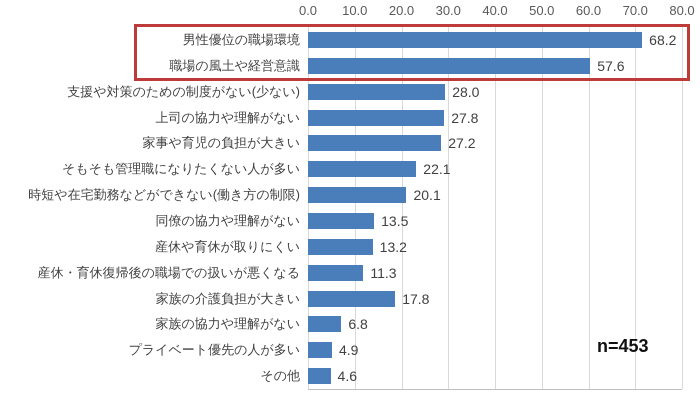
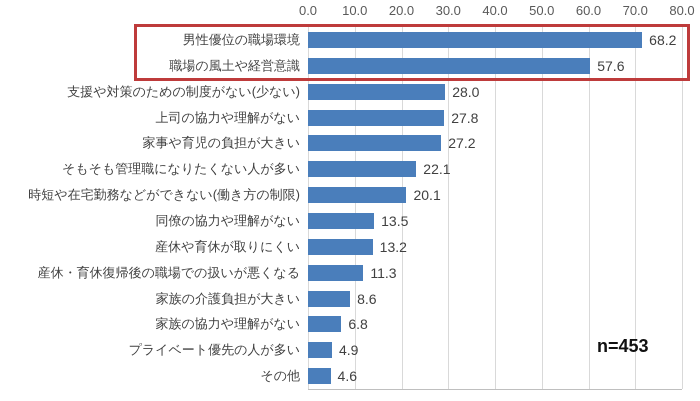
家族の介護負担が大きい: 17.8 -> 8.6
